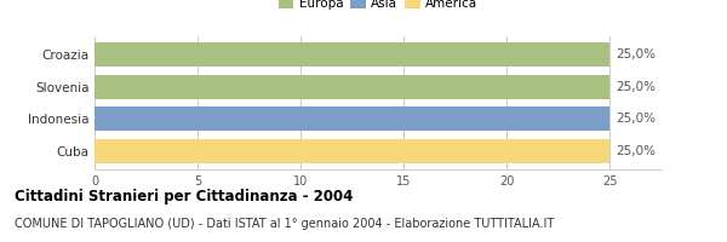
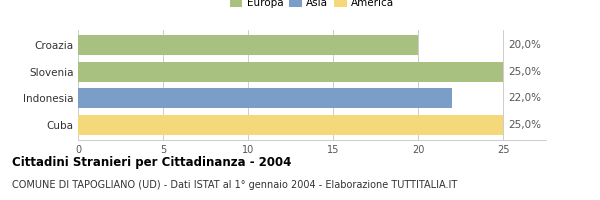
Croazia: 25,0% -> 20,0%
Indonesia: 25,0% -> 22,0%
